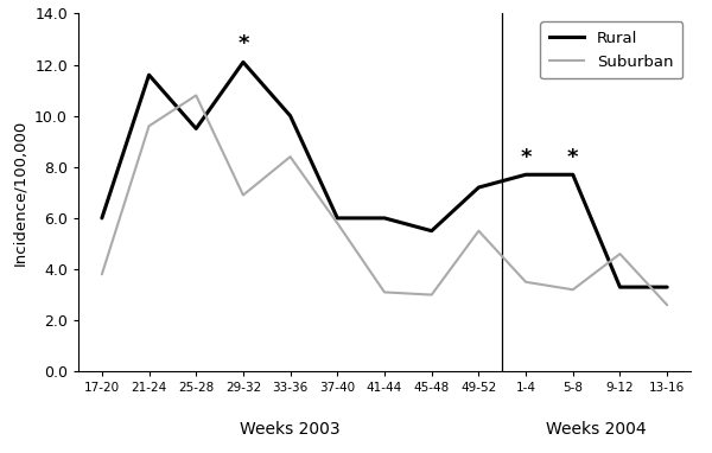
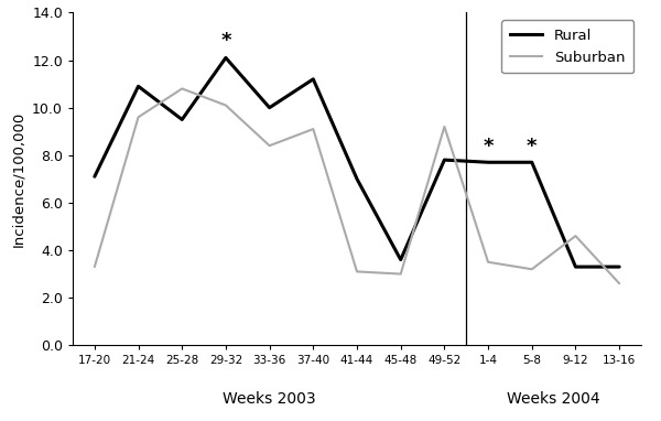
Rural/17-20: 6.0 -> 7.1
Suburban/17-20: 3.8 -> 3.3
Rural/21-24: 11.6 -> 10.9
Suburban/29-32: 6.9 -> 10.1
Rural/37-40: 6.0 -> 11.2
Suburban/37-40: 5.8 -> 9.1
Rural/41-44: 6.0 -> 7.0
Rural/45-48: 5.5 -> 3.6
Rural/49-52: 7.2 -> 7.8
Suburban/49-52: 5.5 -> 9.2
